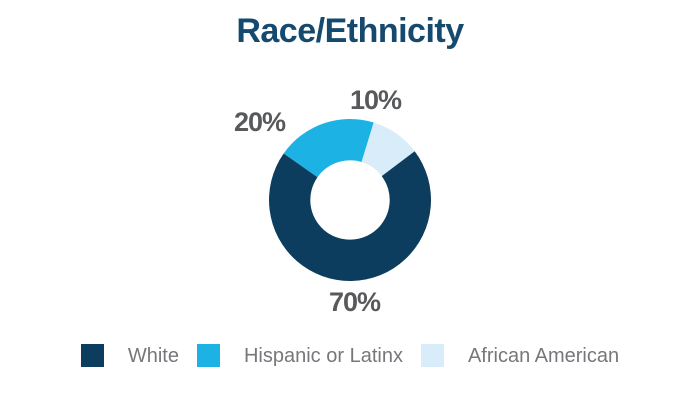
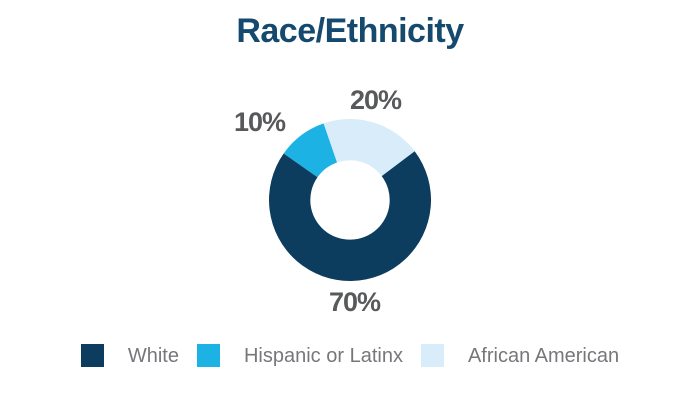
Hispanic or Latinx: 20% -> 10%
African American: 10% -> 20%
